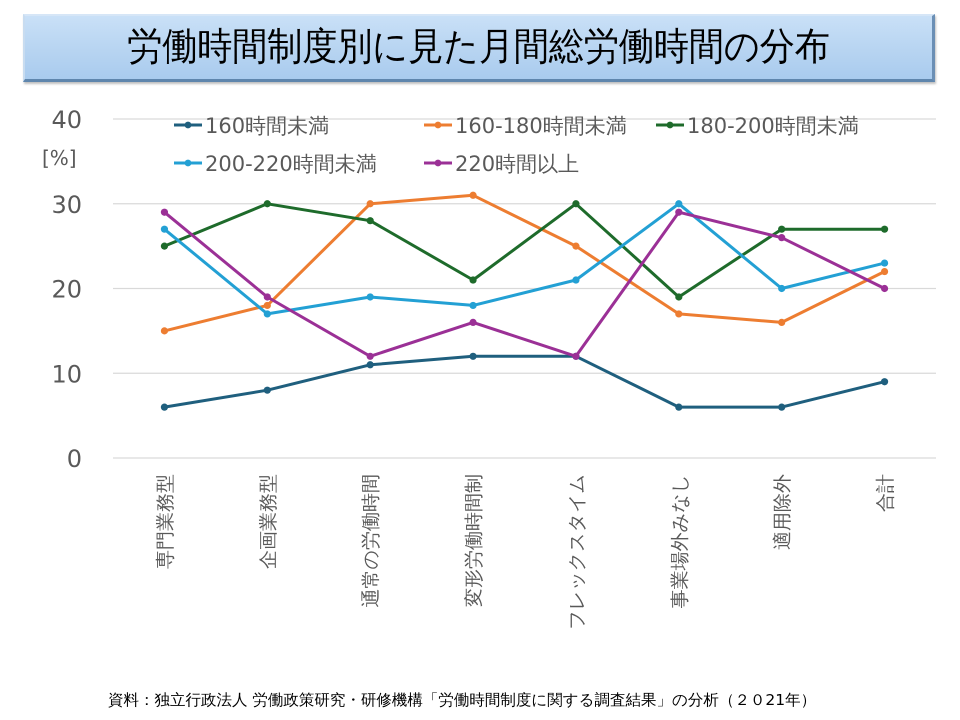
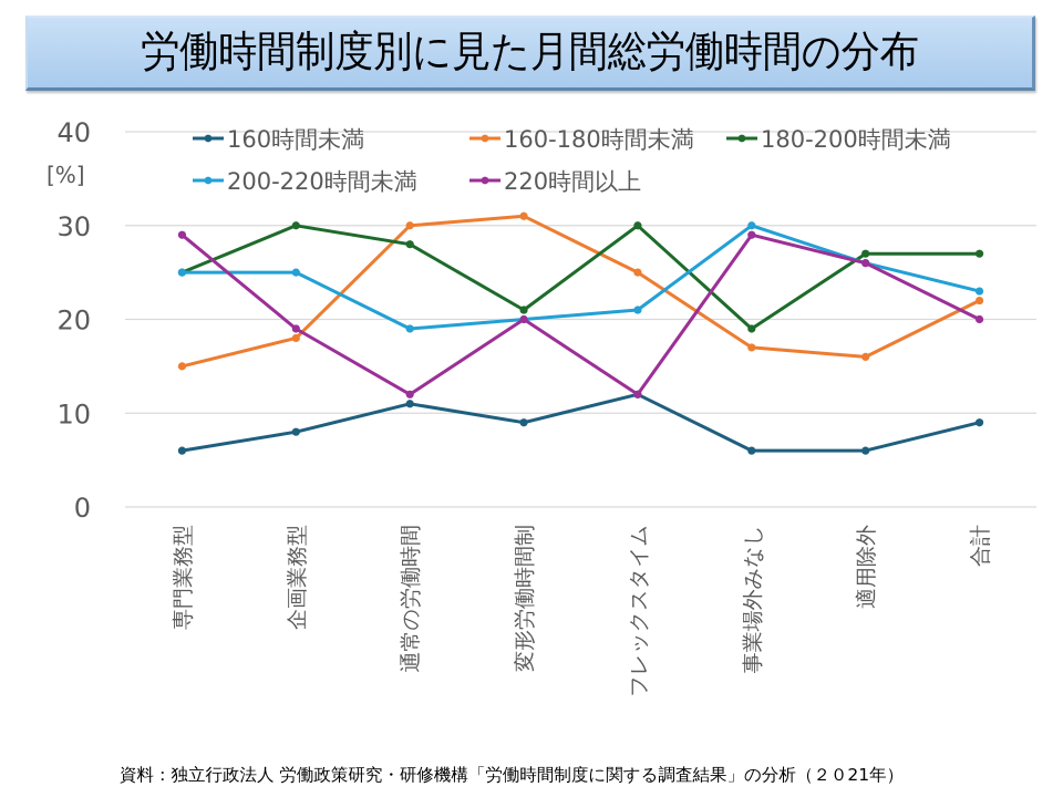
200-220時間未満/専門業務型: 27 -> 25
200-220時間未満/企画業務型: 17 -> 25
160時間未満/変形労働時間制: 12 -> 9
200-220時間未満/変形労働時間制: 18 -> 20
220時間以上/変形労働時間制: 16 -> 20
200-220時間未満/適用除外: 20 -> 26
